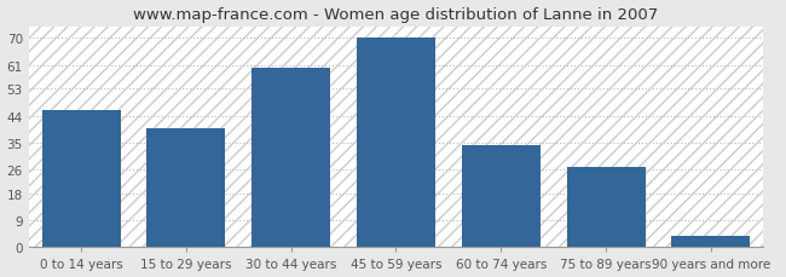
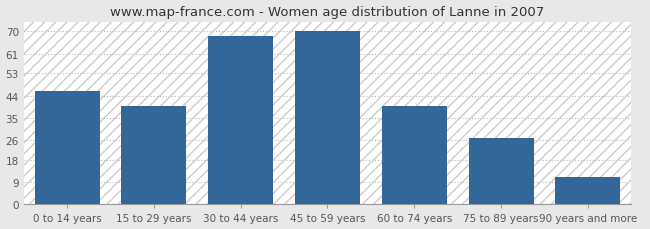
30 to 44 years: 60 -> 68
60 to 74 years: 34 -> 40
90 years and more: 4 -> 11
